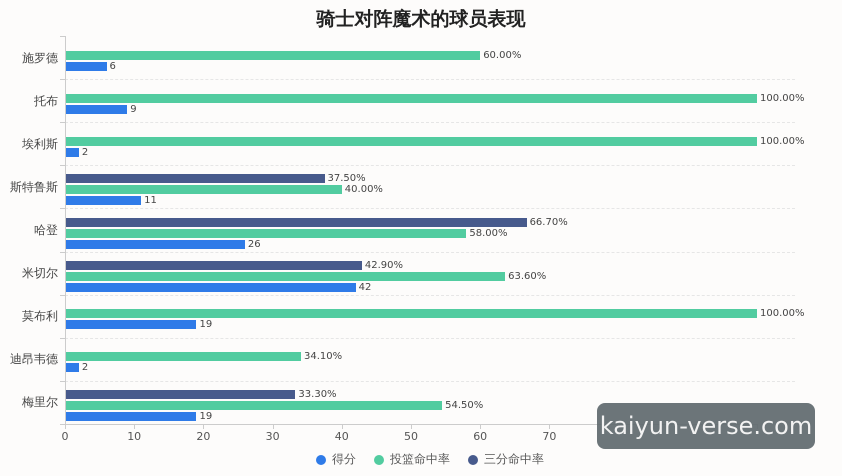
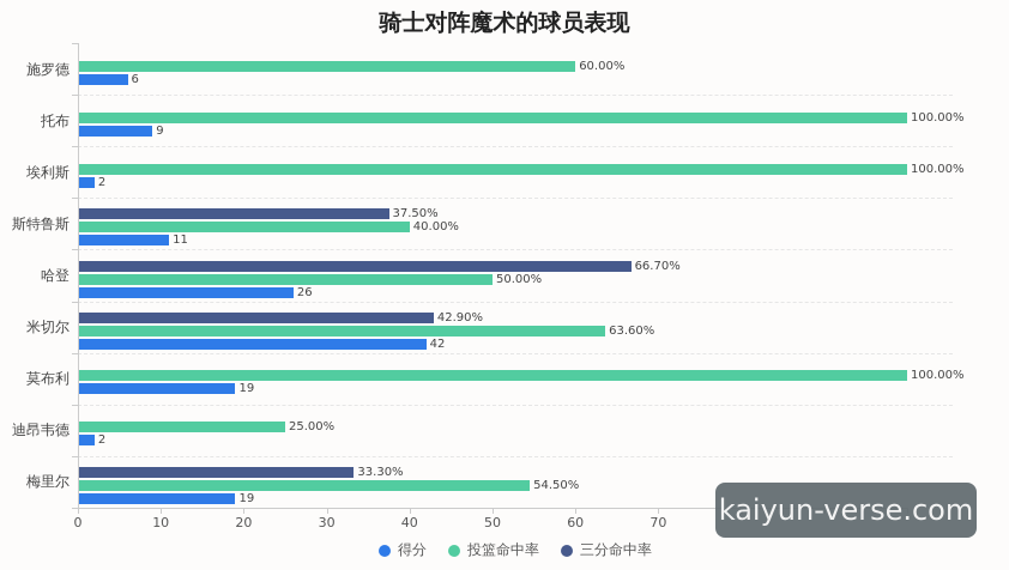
投篮命中率/哈登: 58.00% -> 50.00%
投篮命中率/迪昂韦德: 34.10% -> 25.00%
